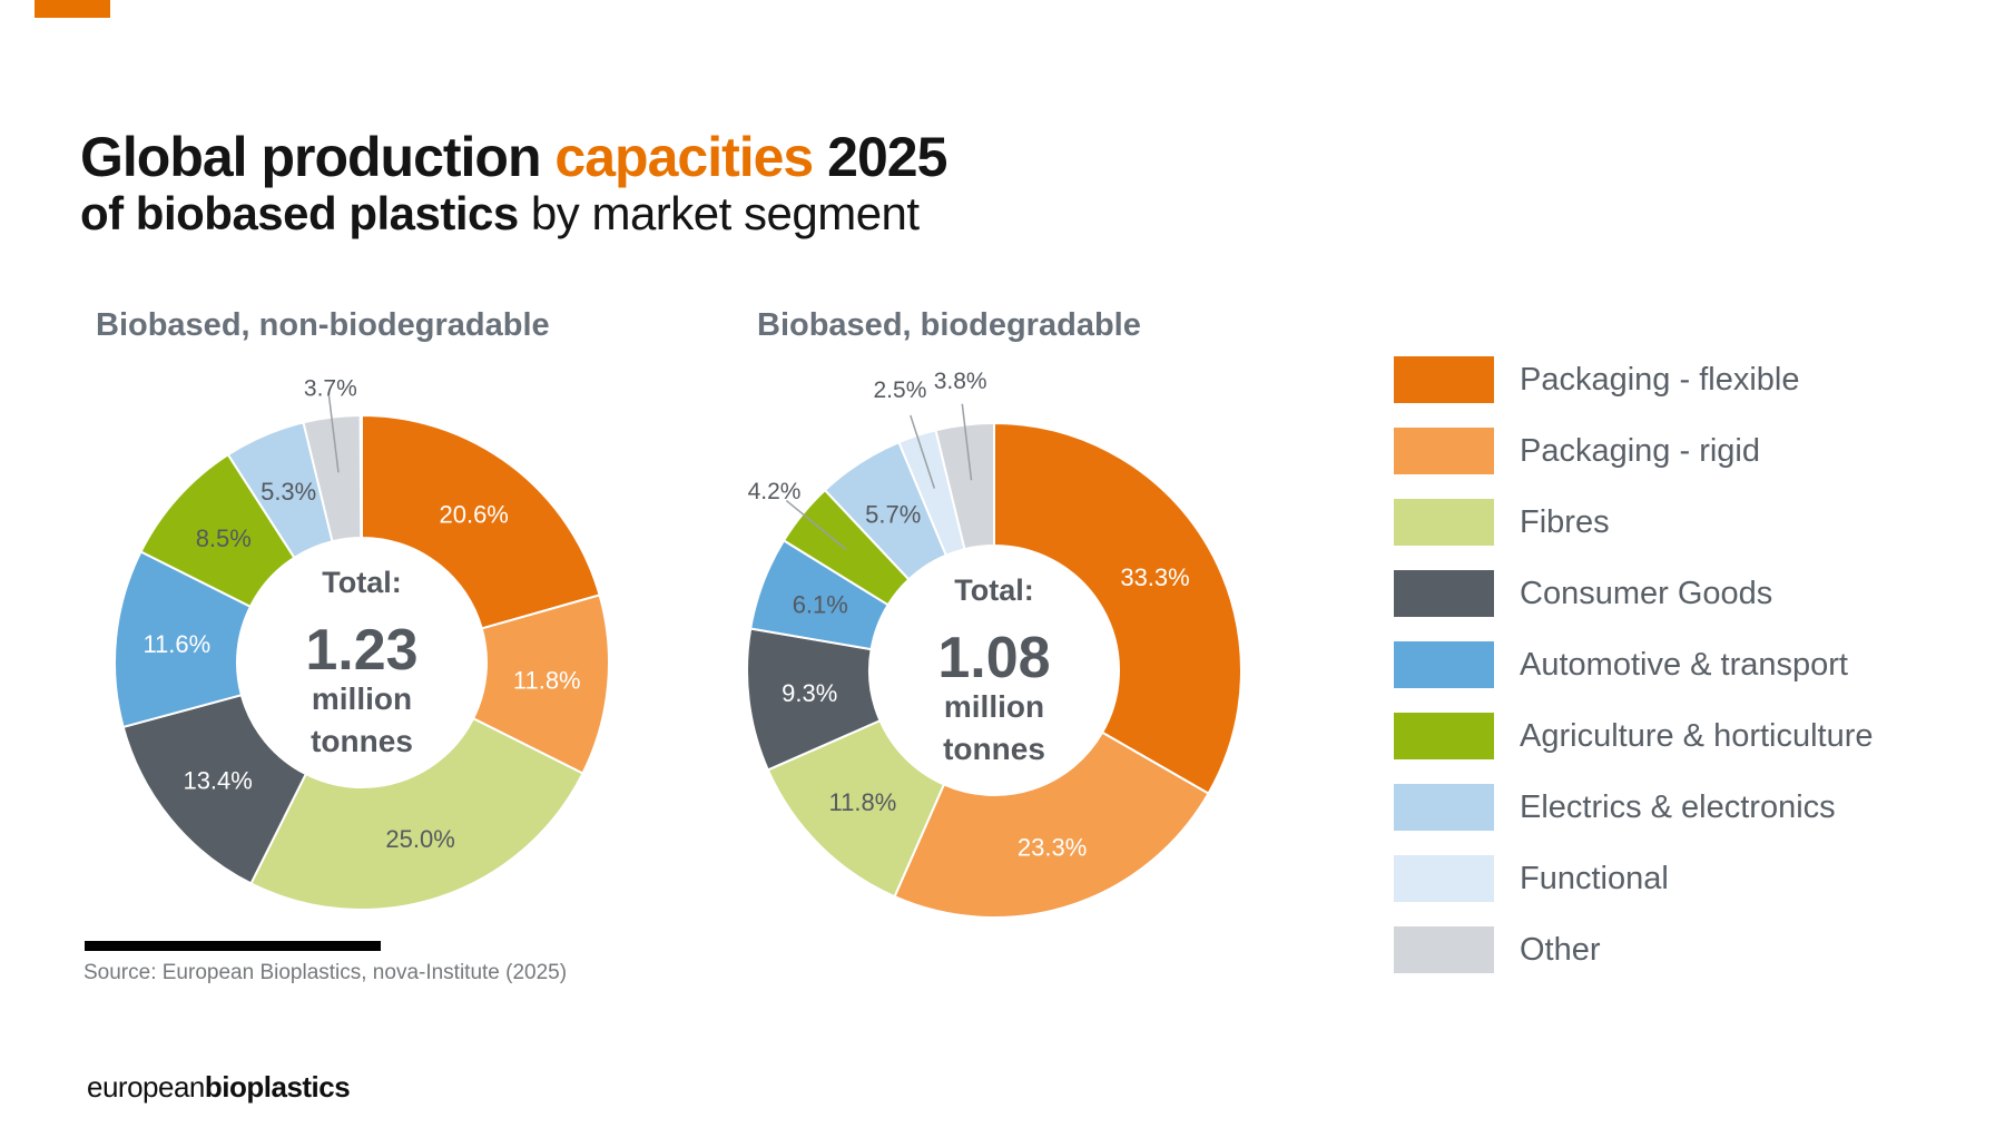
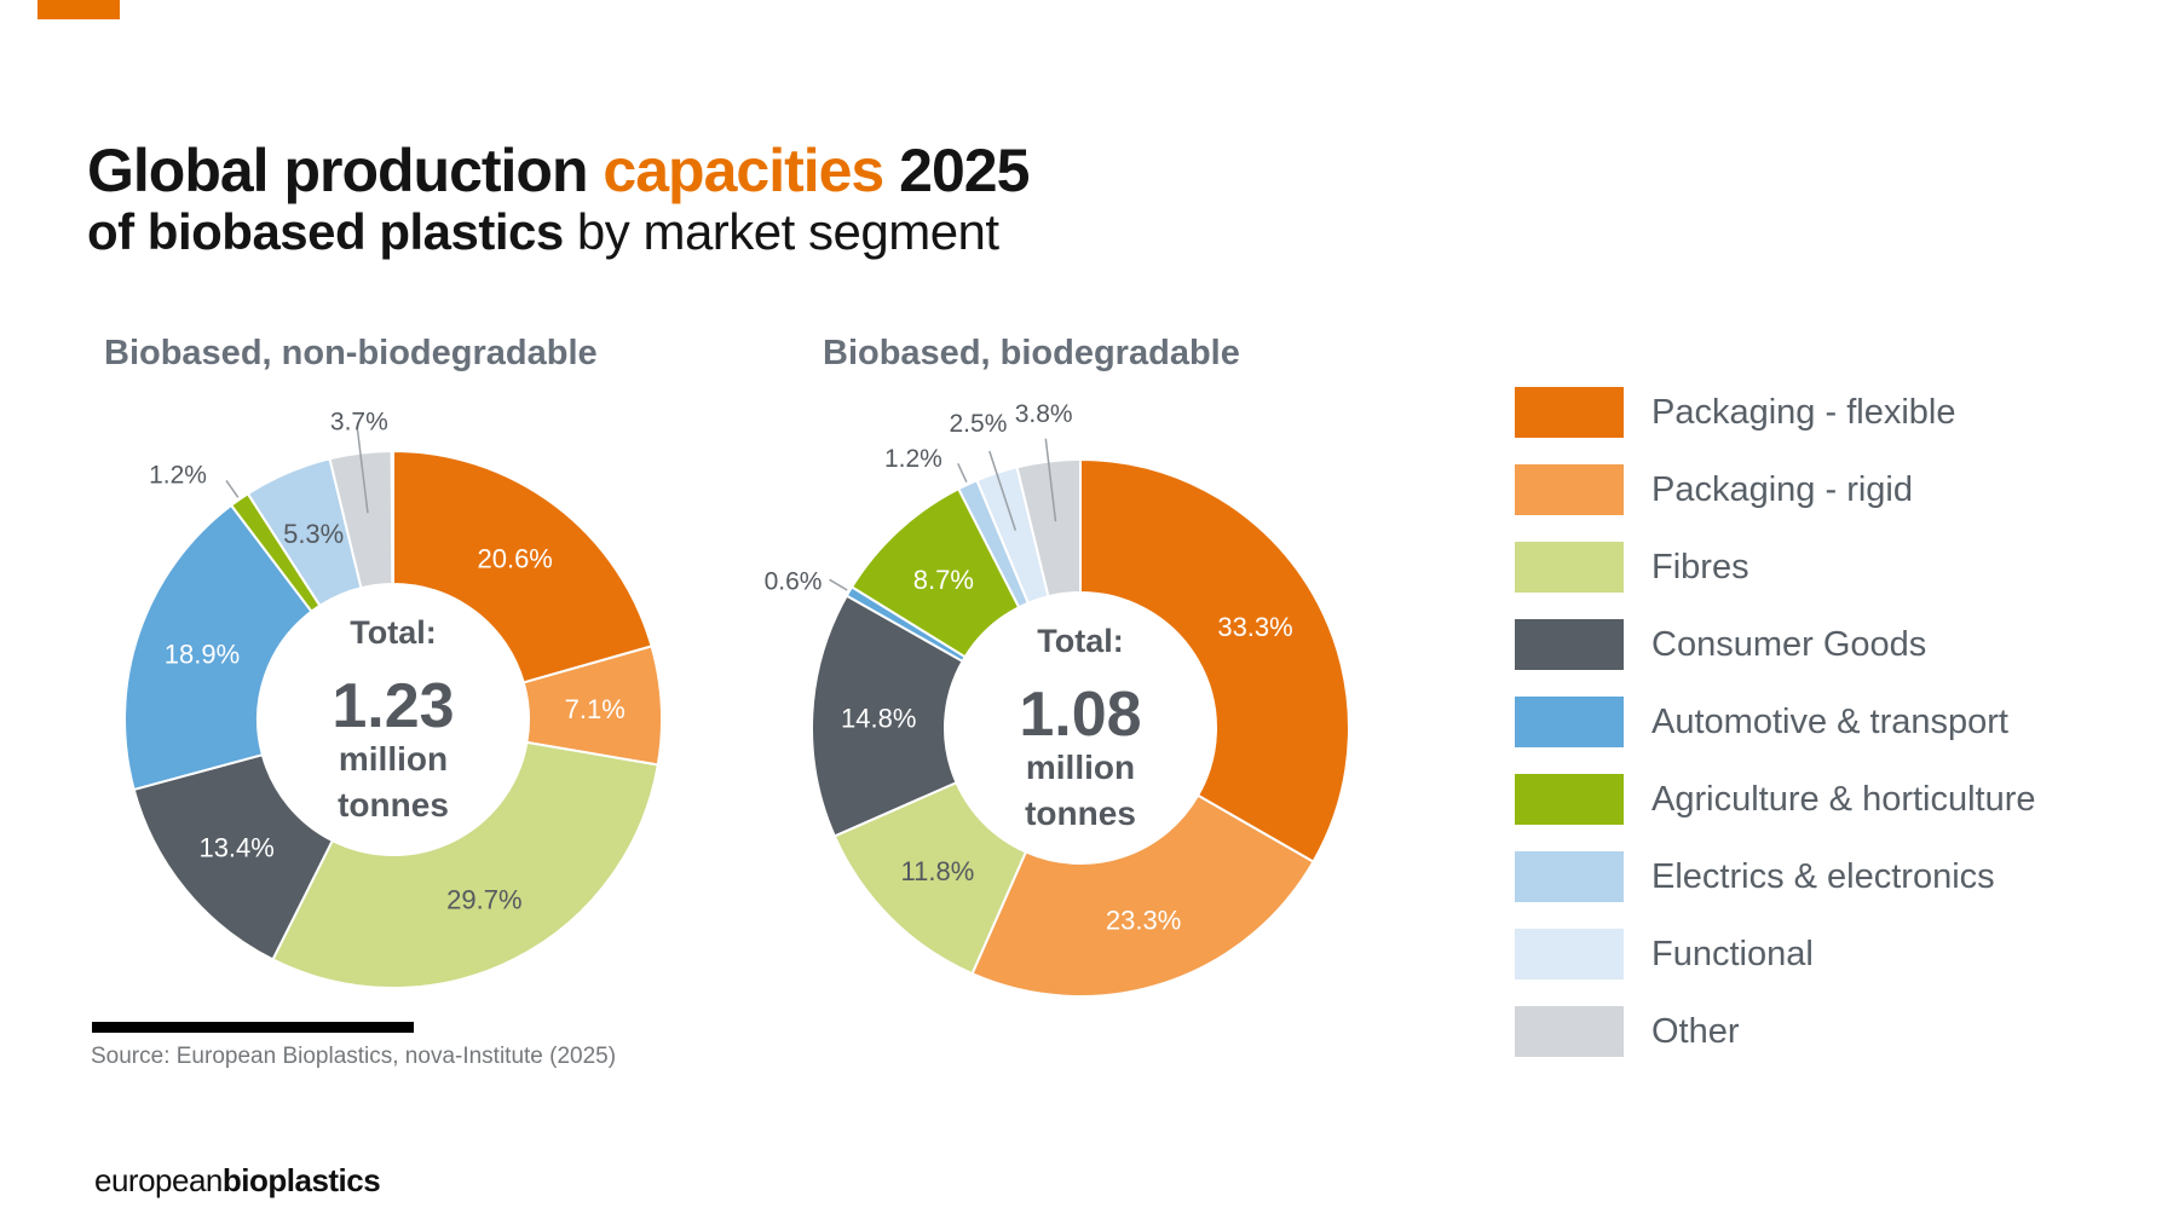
Biobased, non-biodegradable/Packaging - rigid: 11.8% -> 7.1%
Biobased, non-biodegradable/Fibres: 25.0% -> 29.7%
Biobased, non-biodegradable/Automotive & transport: 11.6% -> 18.9%
Biobased, non-biodegradable/Agriculture & horticulture: 8.5% -> 1.2%
Biobased, biodegradable/Consumer Goods: 9.3% -> 14.8%
Biobased, biodegradable/Automotive & transport: 6.1% -> 0.6%
Biobased, biodegradable/Agriculture & horticulture: 4.2% -> 8.7%
Biobased, biodegradable/Electrics & electronics: 5.7% -> 1.2%
